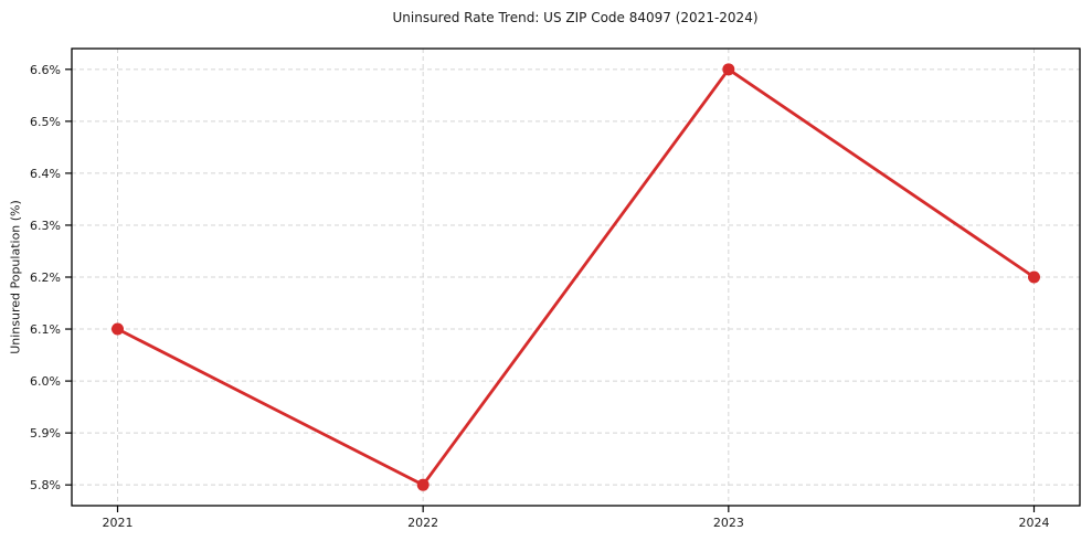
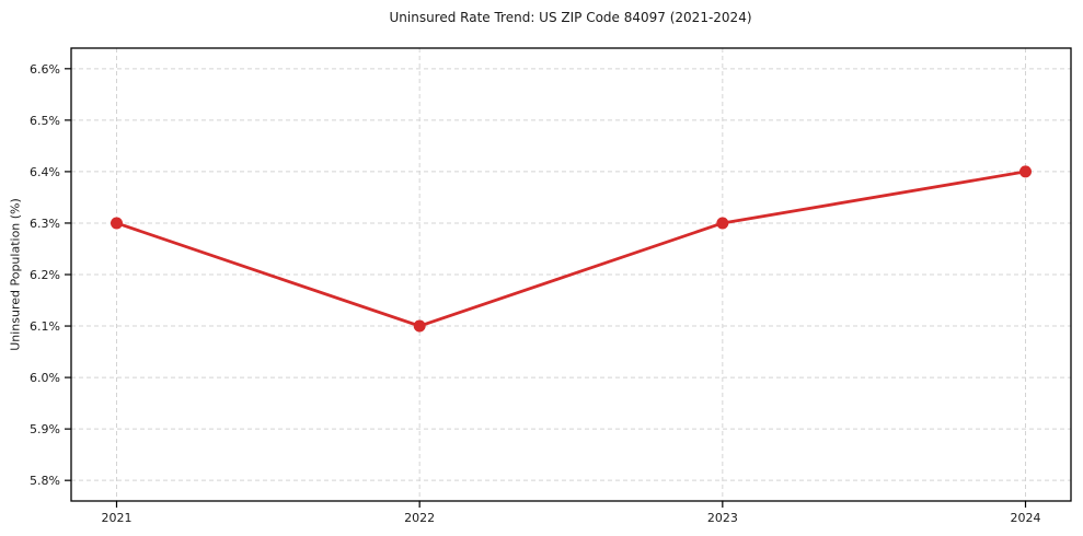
2021: 6.1% -> 6.3%
2022: 5.8% -> 6.1%
2023: 6.6% -> 6.3%
2024: 6.2% -> 6.4%
